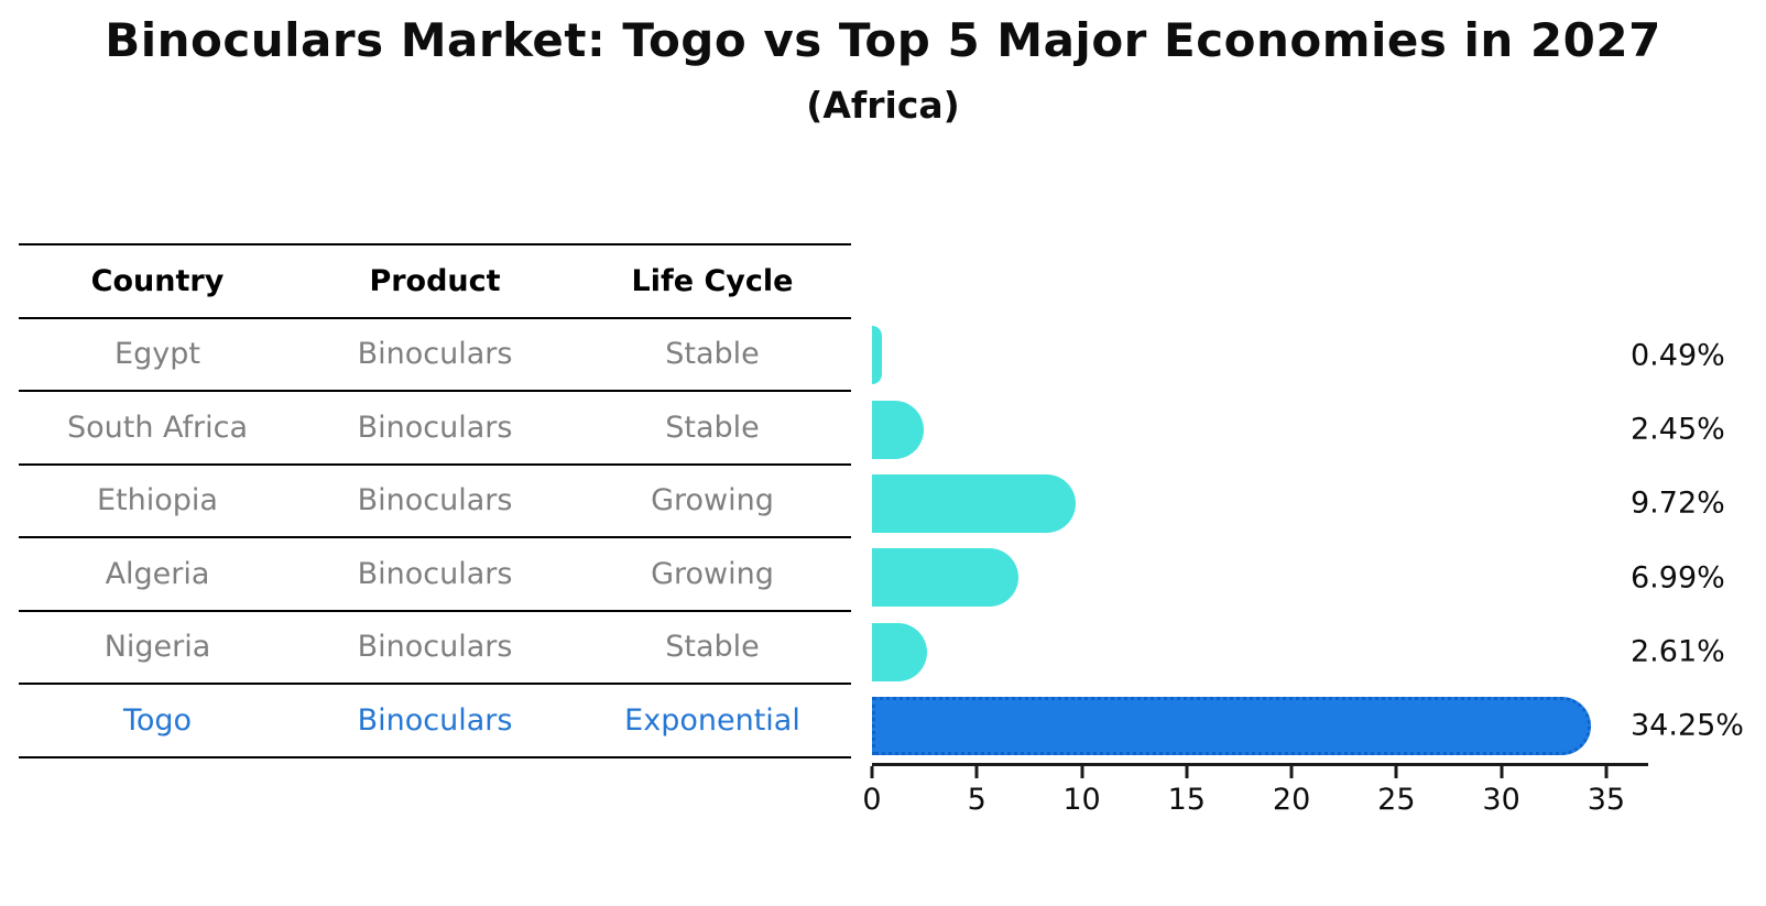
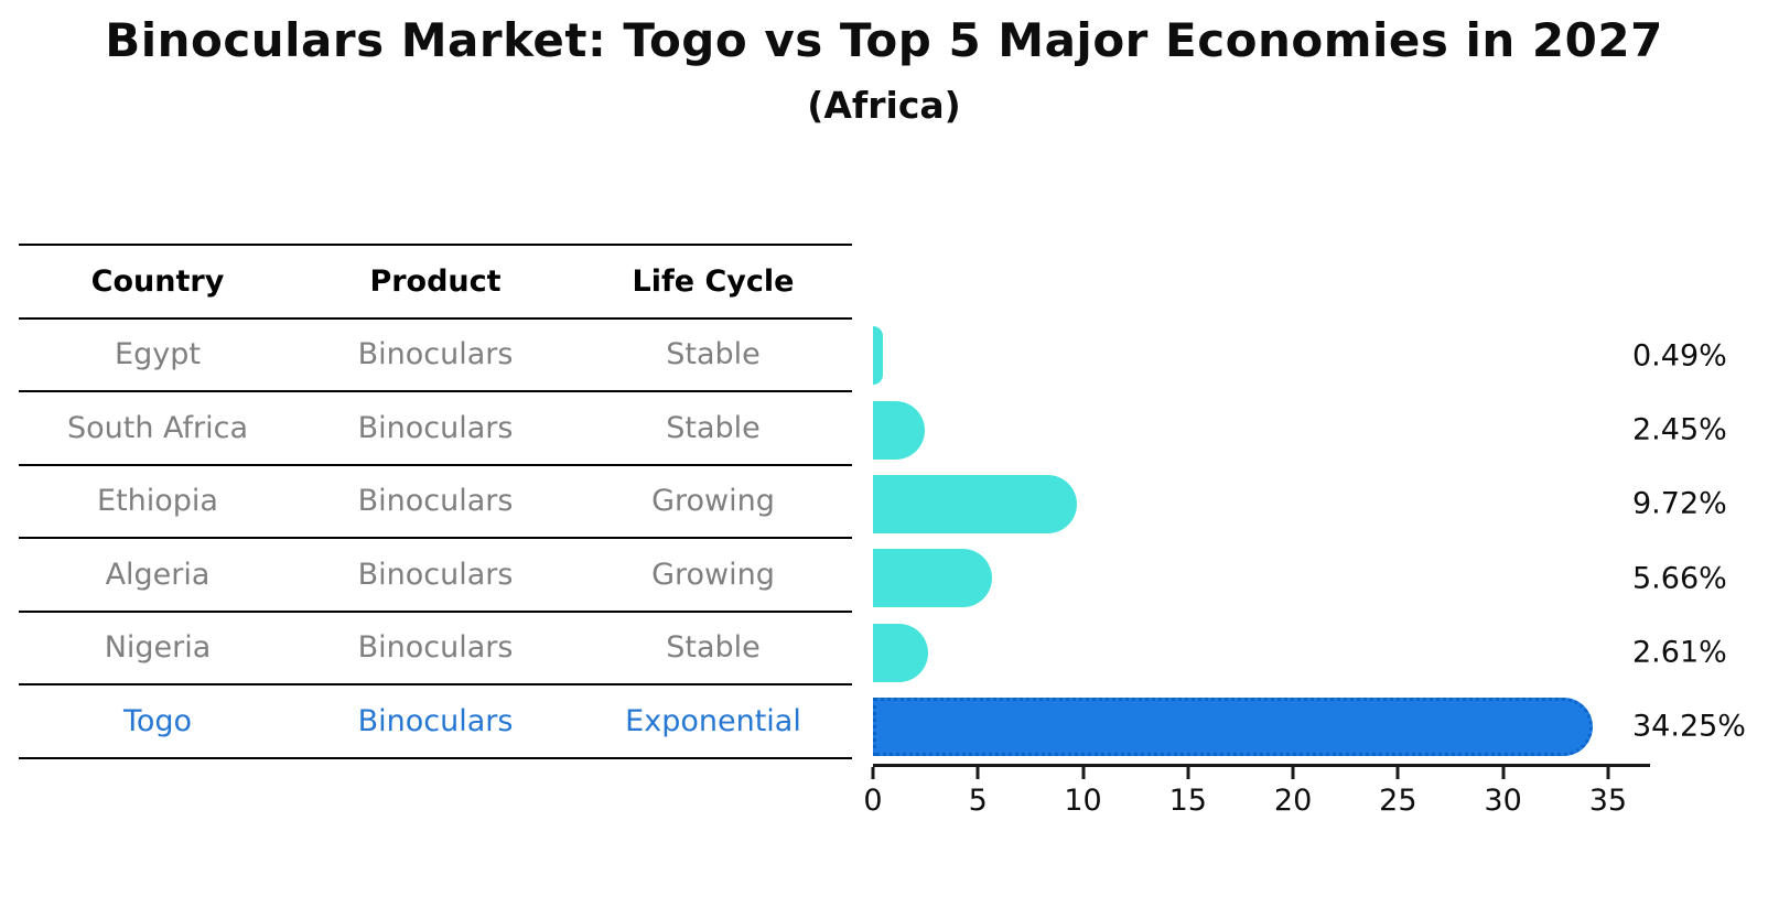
Algeria: 6.99% -> 5.66%
